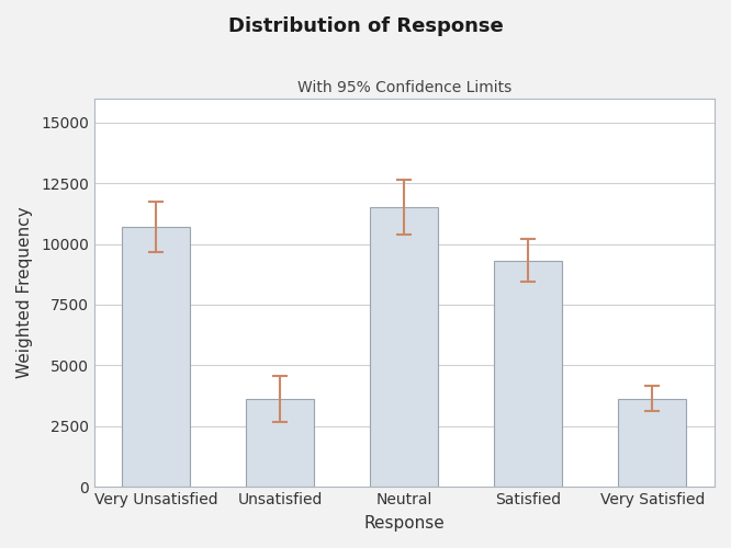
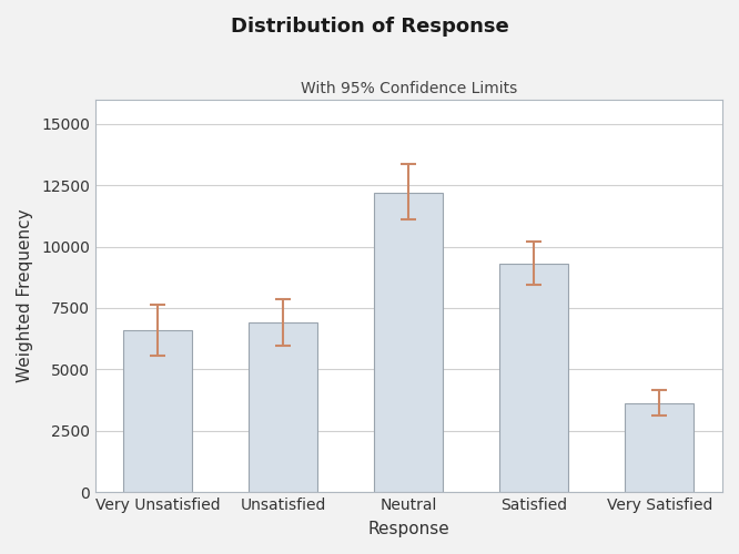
Very Unsatisfied: 10700 -> 6600
Unsatisfied: 3600 -> 6900
Neutral: 11500 -> 12200
